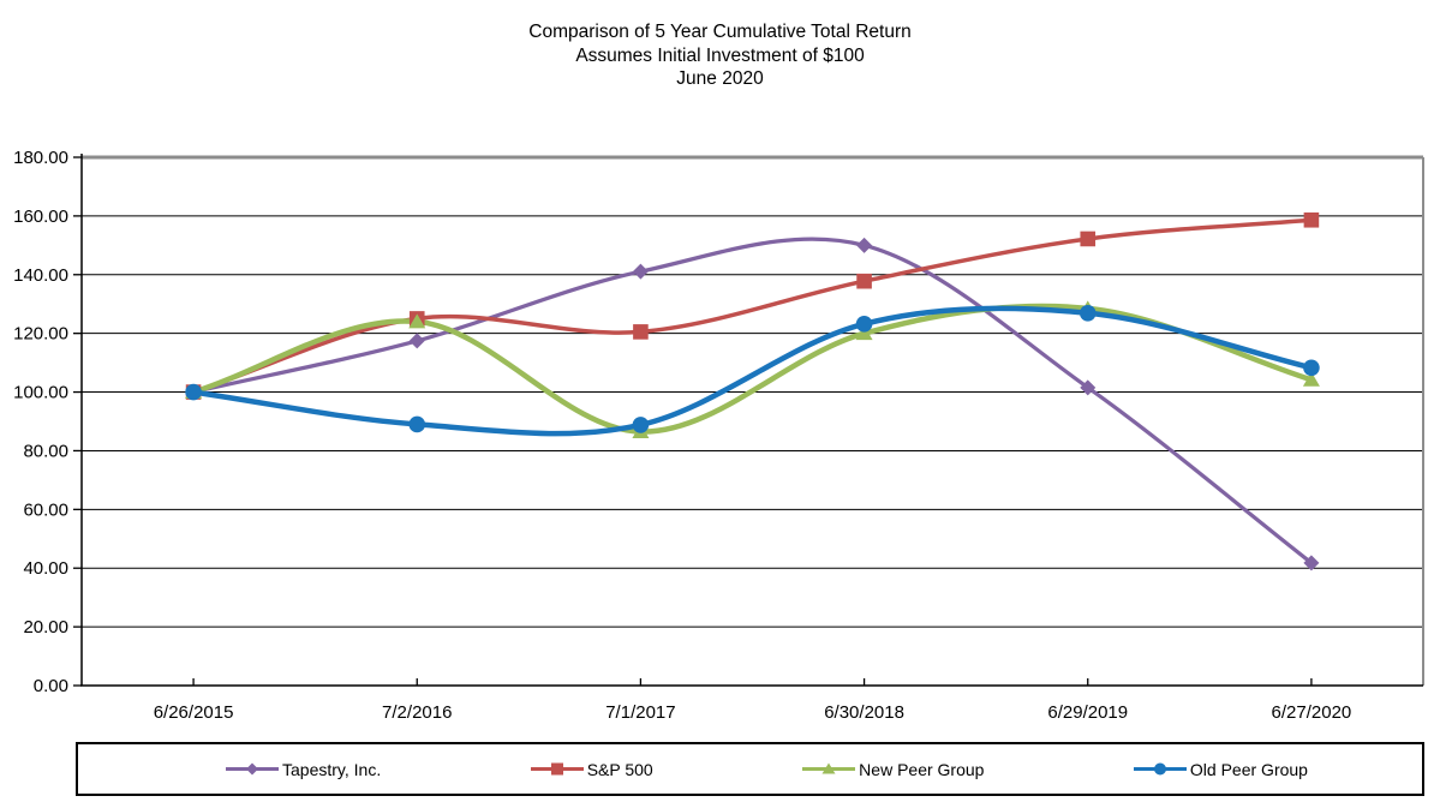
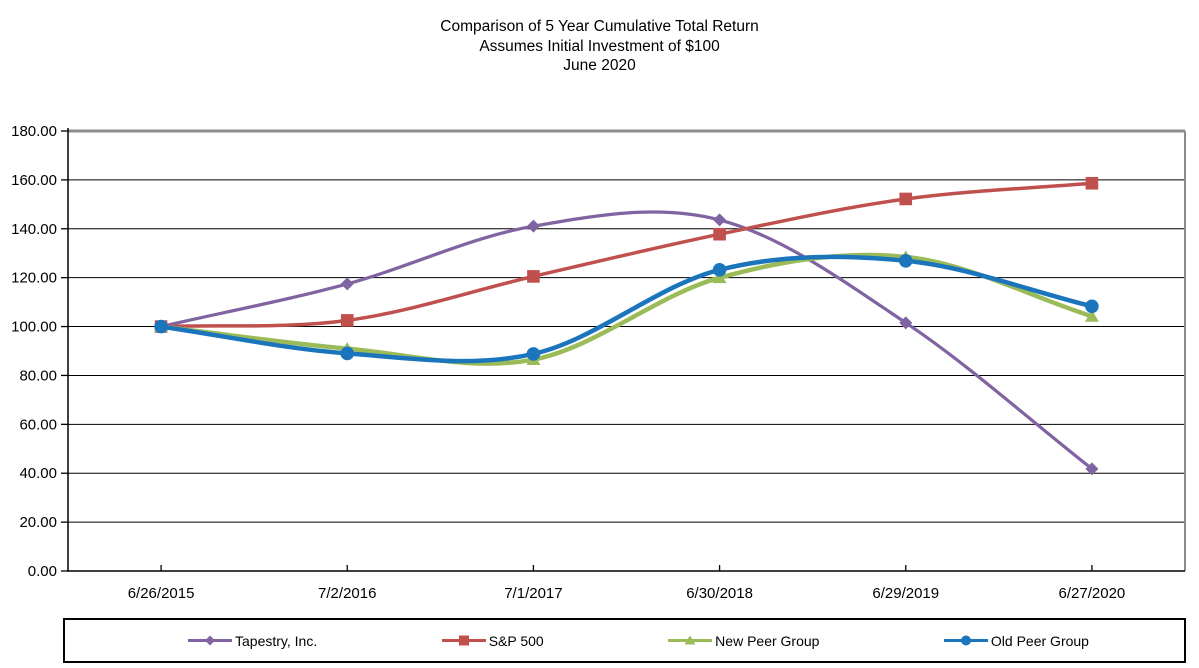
S&P 500/7/2/2016: 125 -> 103
New Peer Group/7/2/2016: 124 -> 91
Tapestry, Inc./6/30/2018: 150 -> 144
